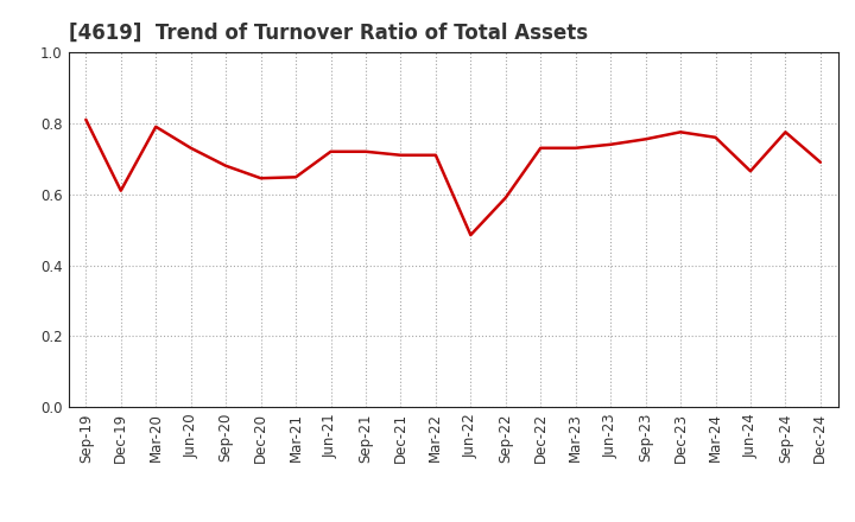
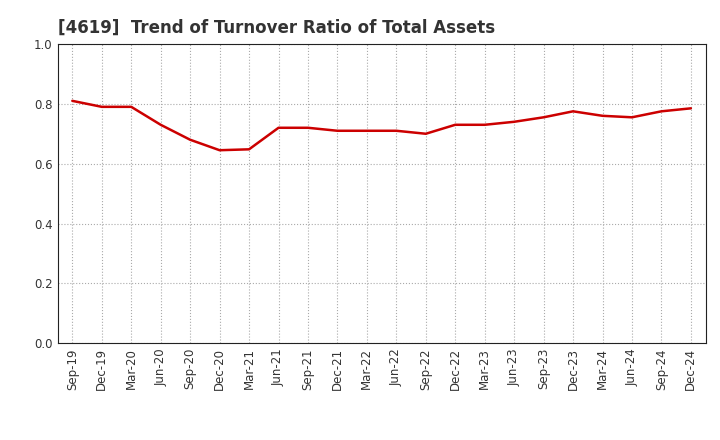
Dec-19: 0.610 -> 0.790
Jun-22: 0.485 -> 0.710
Sep-22: 0.590 -> 0.700
Jun-24: 0.665 -> 0.755
Dec-24: 0.690 -> 0.785
